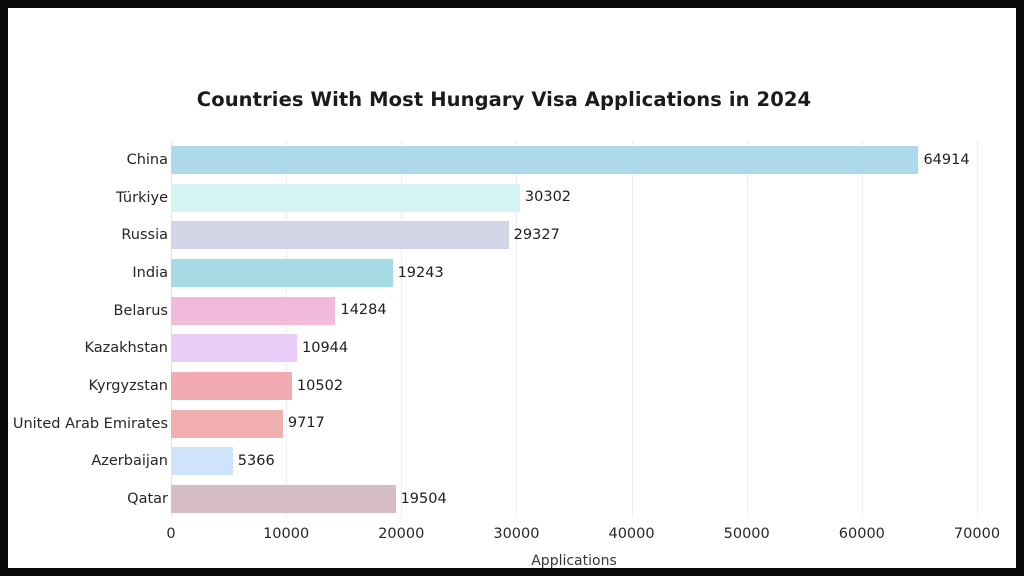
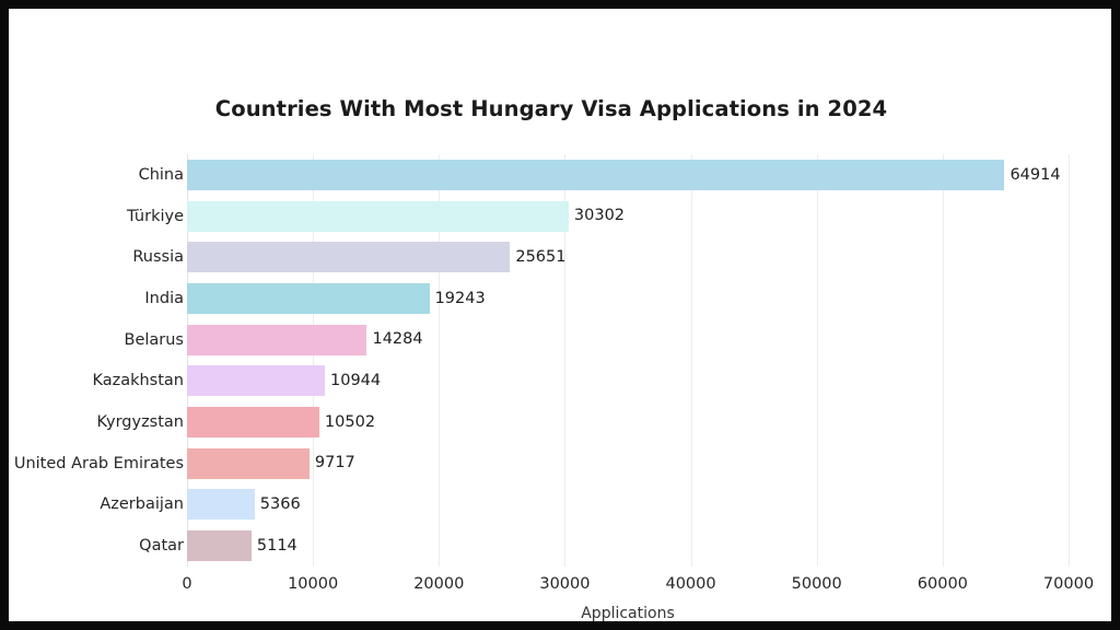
Russia: 29327 -> 25651
Qatar: 19504 -> 5114
